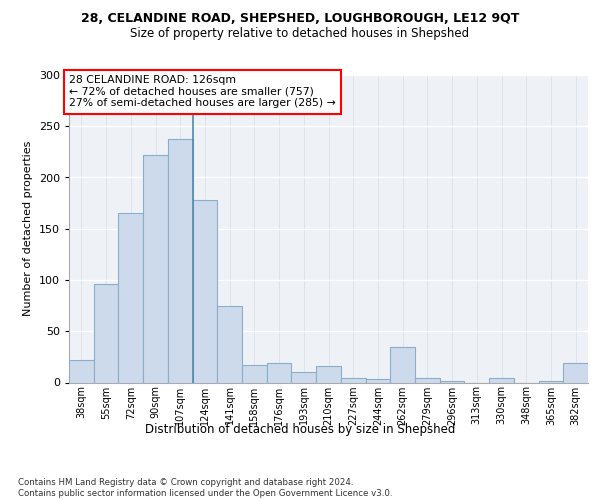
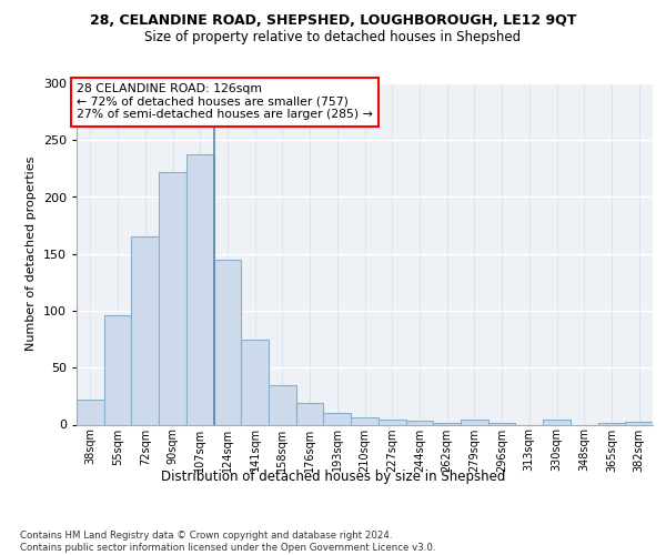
124sqm: 178 -> 145
158sqm: 17 -> 35
210sqm: 16 -> 6
262sqm: 35 -> 1
382sqm: 19 -> 2
